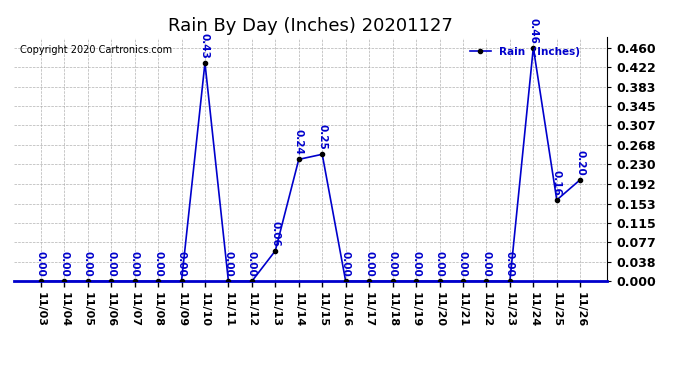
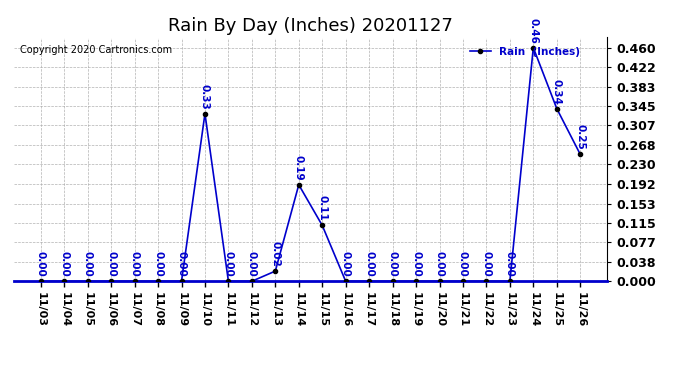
11/10: 0.43 -> 0.33
11/13: 0.06 -> 0.02
11/14: 0.24 -> 0.19
11/15: 0.25 -> 0.11
11/25: 0.16 -> 0.34
11/26: 0.20 -> 0.25
